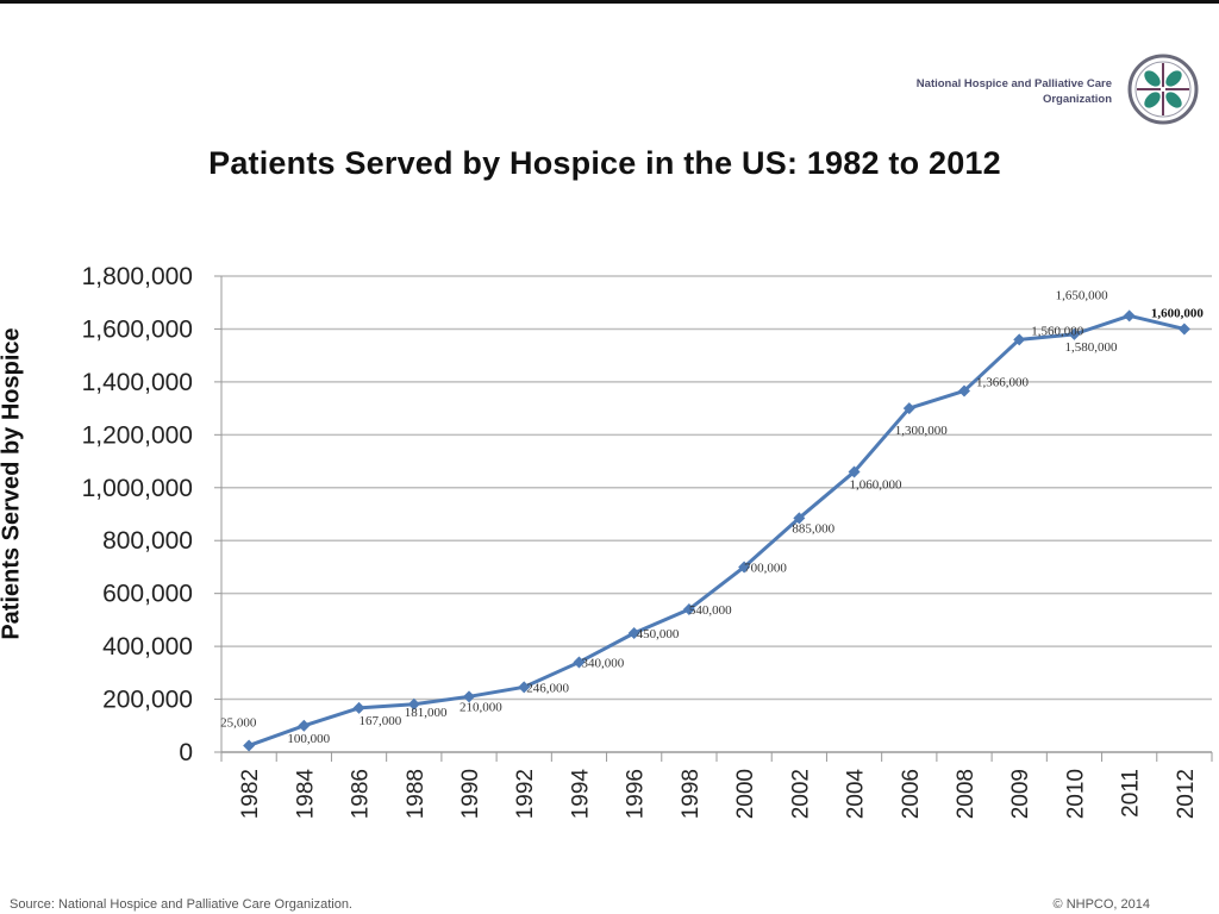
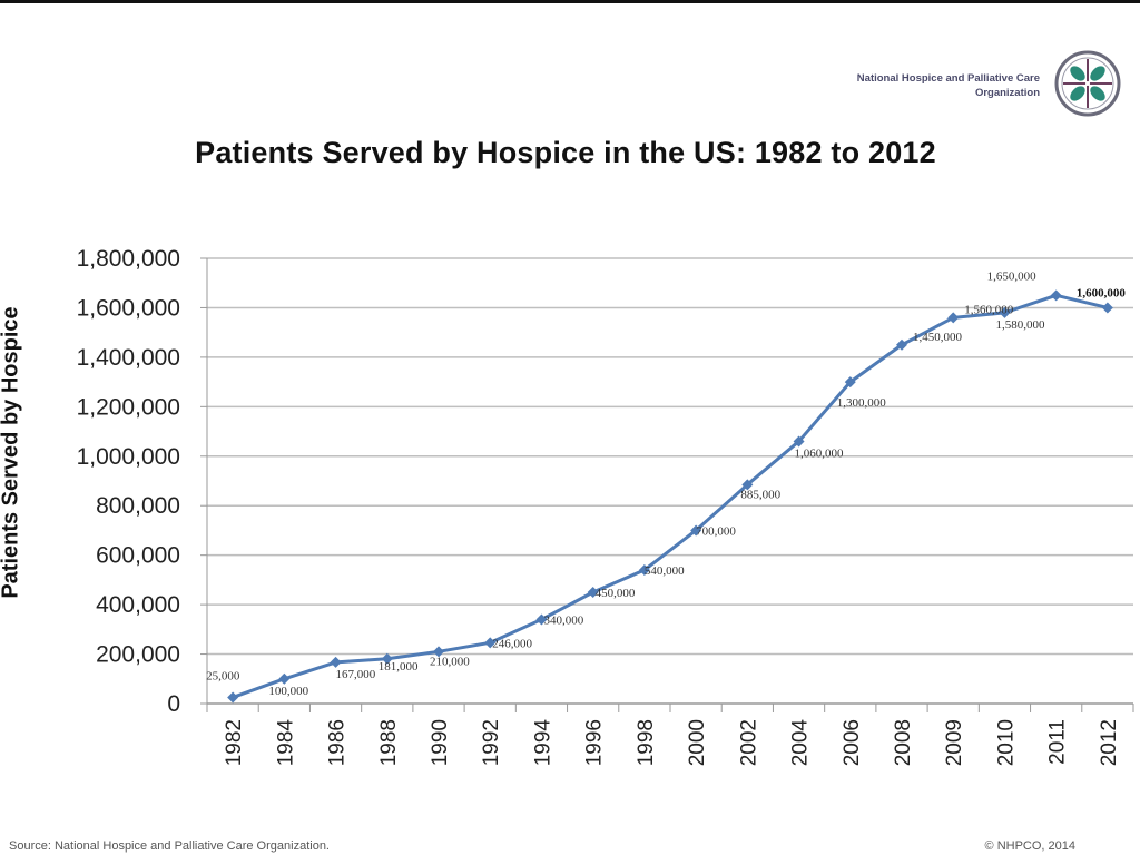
2008: 1,366,000 -> 1,450,000
